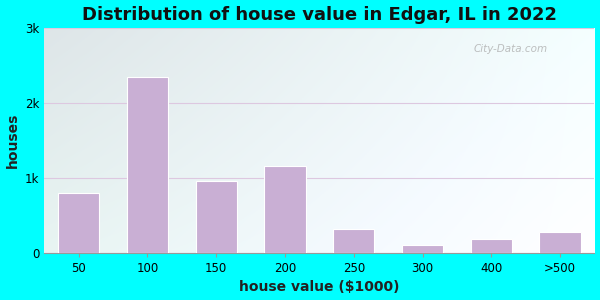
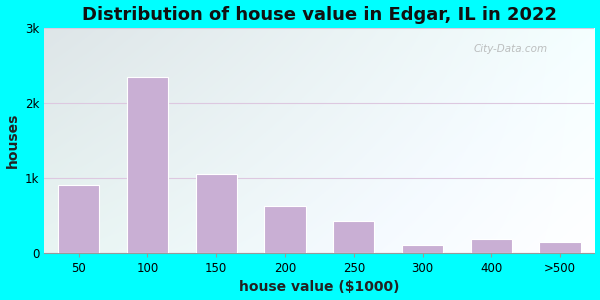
50: 0.80k -> 0.90k
150: 0.96k -> 1.05k
200: 1.16k -> 0.62k
250: 0.32k -> 0.42k
>500: 0.28k -> 0.15k
